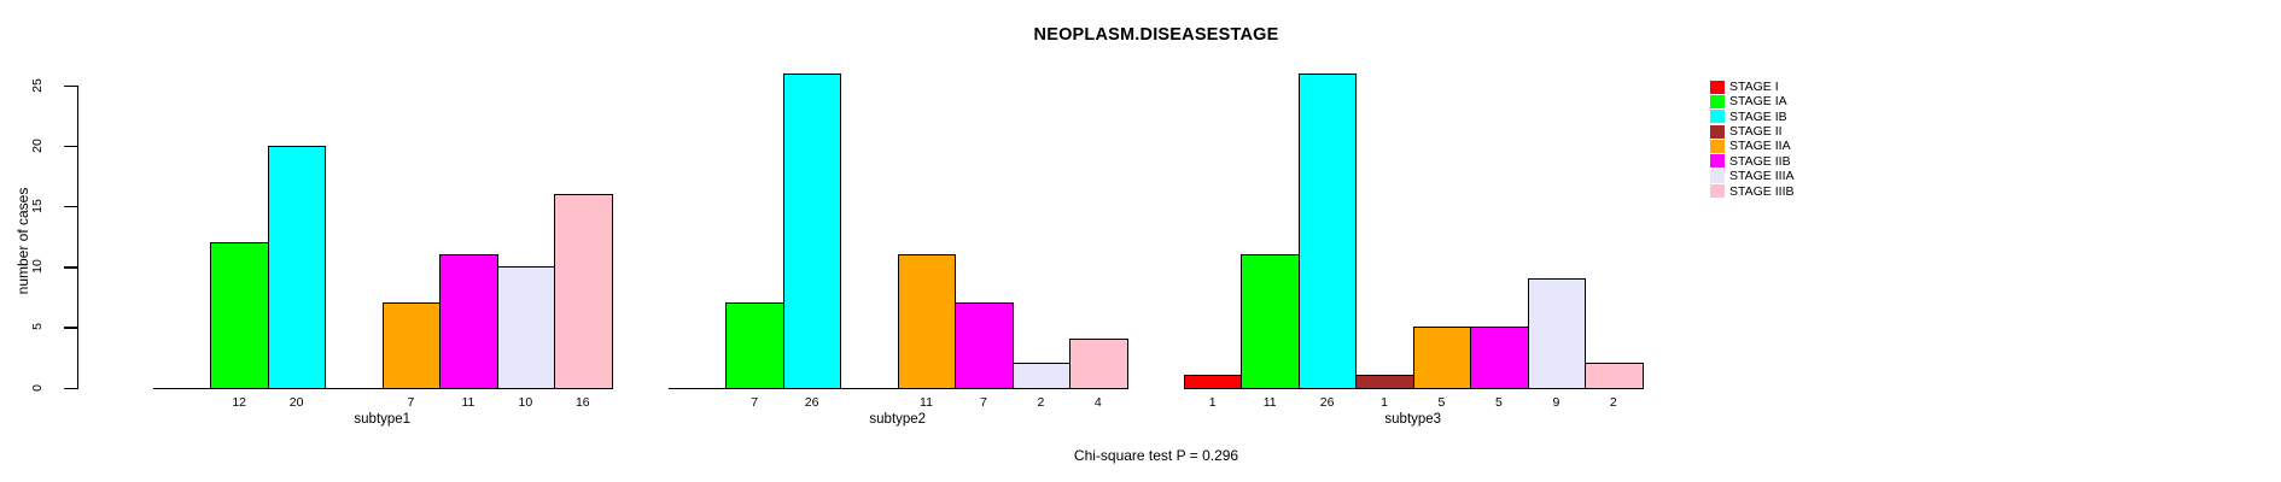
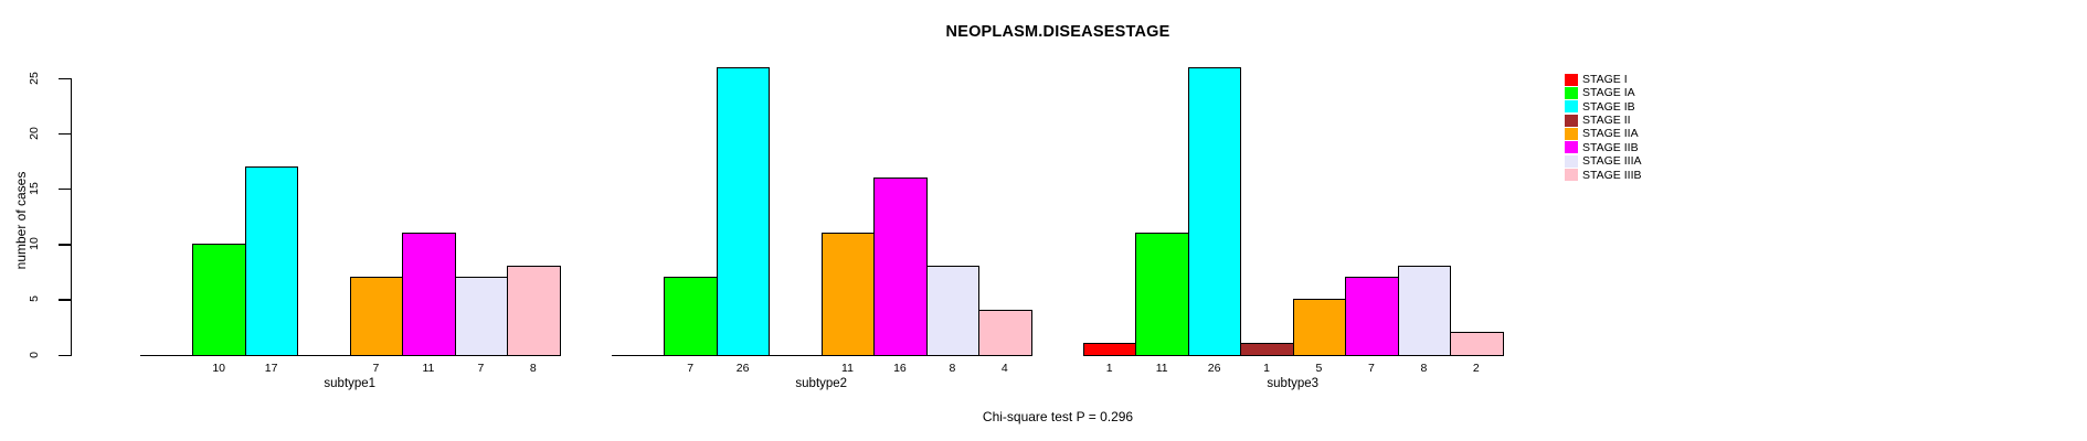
STAGE IA/subtype1: 12 -> 10
STAGE IB/subtype1: 20 -> 17
STAGE IIIA/subtype1: 10 -> 7
STAGE IIIB/subtype1: 16 -> 8
STAGE IIB/subtype2: 7 -> 16
STAGE IIIA/subtype2: 2 -> 8
STAGE IIB/subtype3: 5 -> 7
STAGE IIIA/subtype3: 9 -> 8
